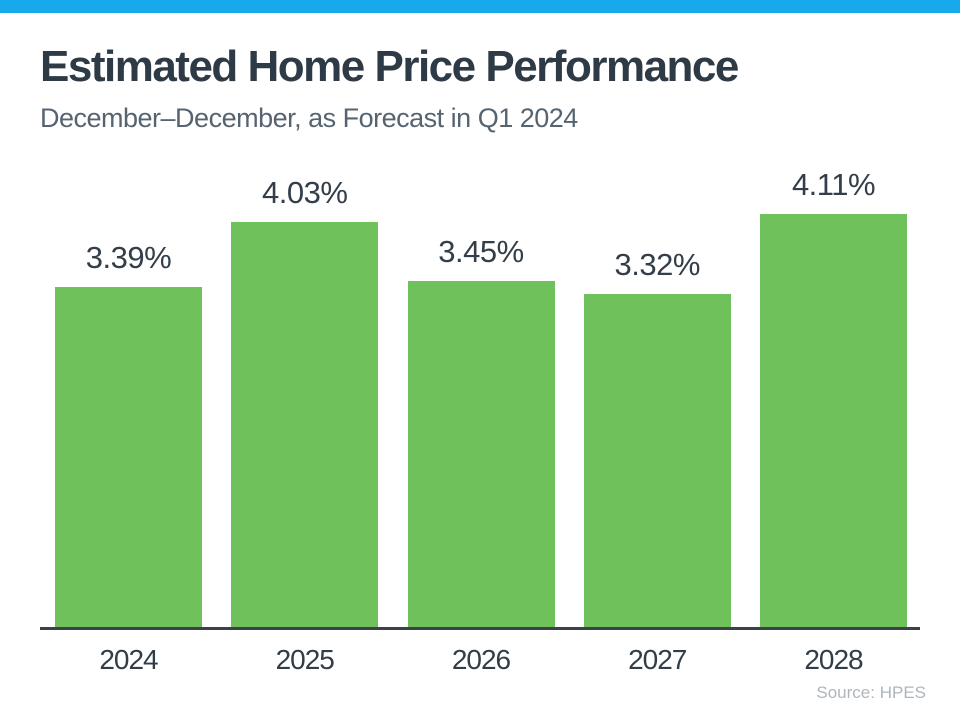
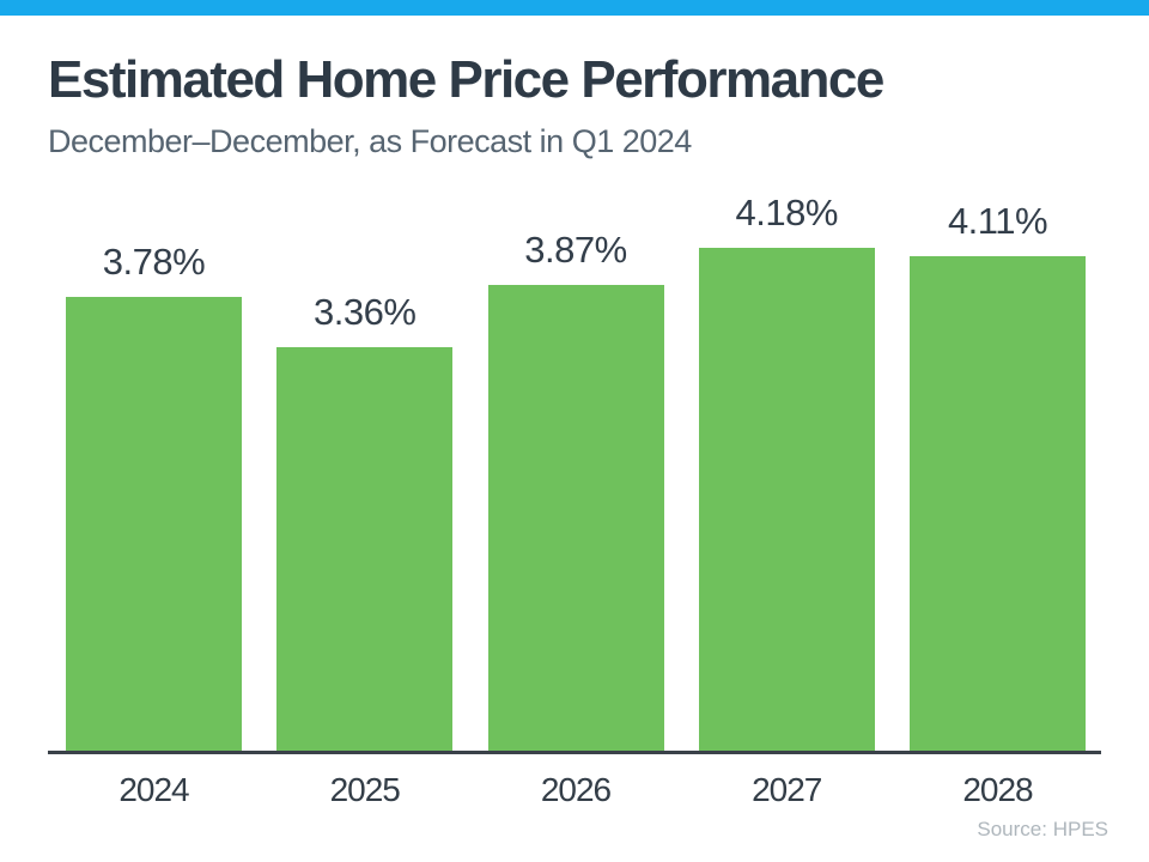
2024: 3.39% -> 3.78%
2025: 4.03% -> 3.36%
2026: 3.45% -> 3.87%
2027: 3.32% -> 4.18%
